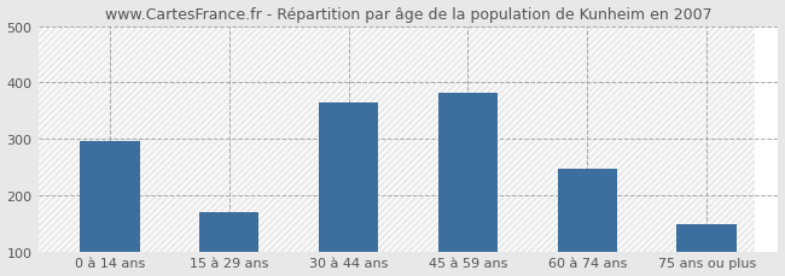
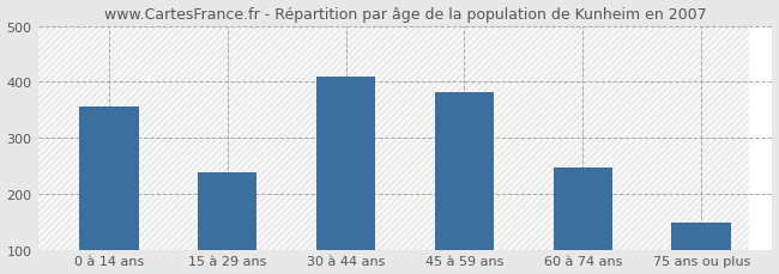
0 à 14 ans: 295 -> 355
15 à 29 ans: 170 -> 238
30 à 44 ans: 365 -> 410
